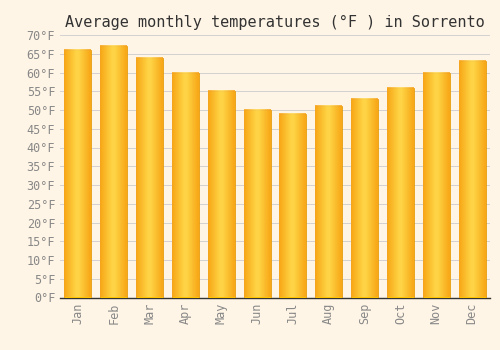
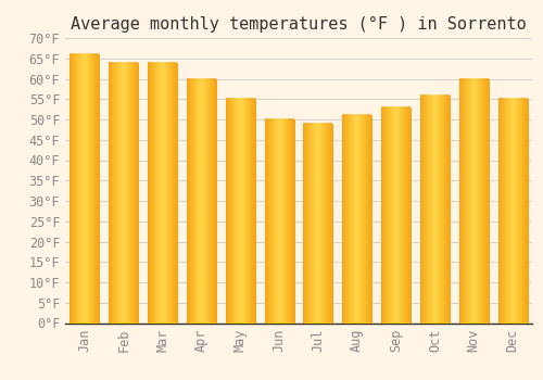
Feb: 67°F -> 64°F
Dec: 63°F -> 55°F
